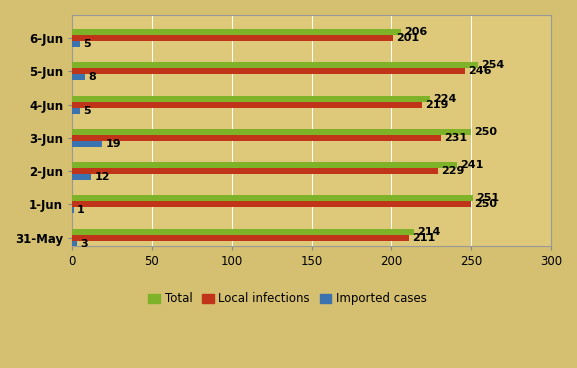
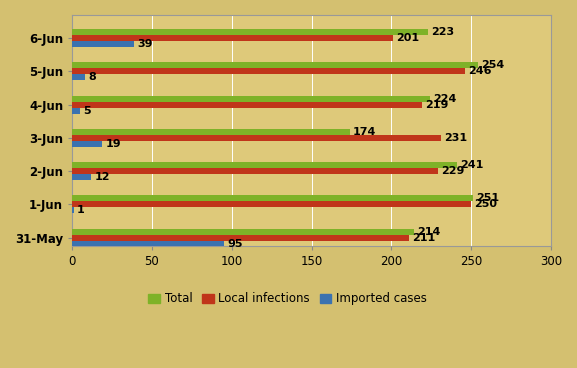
Total/6-Jun: 206 -> 223
Imported cases/6-Jun: 5 -> 39
Total/3-Jun: 250 -> 174
Imported cases/31-May: 3 -> 95
